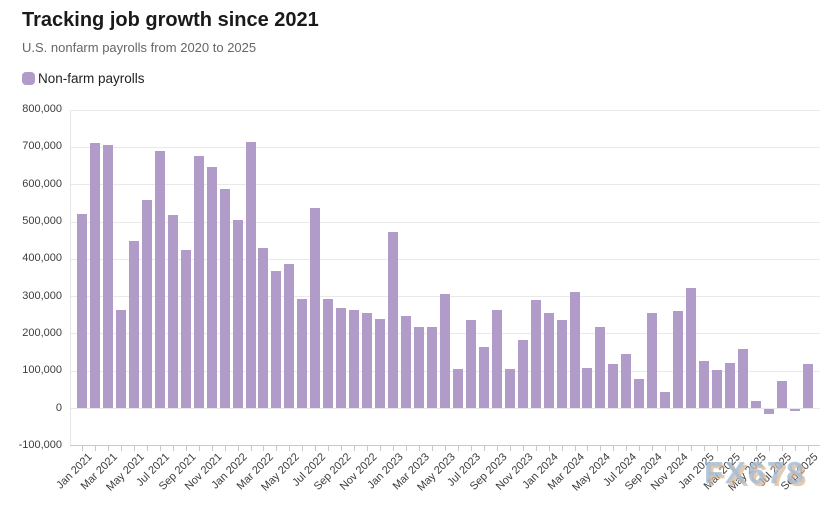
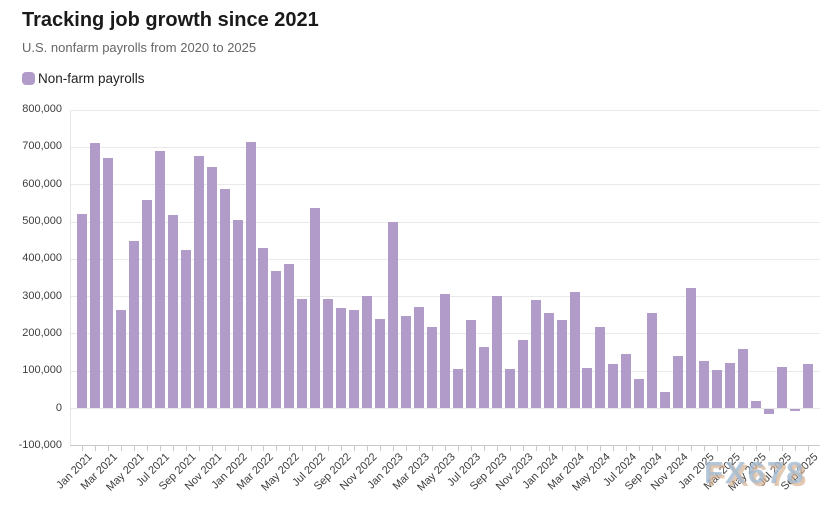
Mar 2021: 700000 -> 670000
Nov 2022: 260000 -> 300000
Jan 2023: 470000 -> 500000
Mar 2023: 220000 -> 270000
Sep 2023: 260000 -> 300000
Nov 2024: 260000 -> 140000
Jul 2025: 70000 -> 110000
